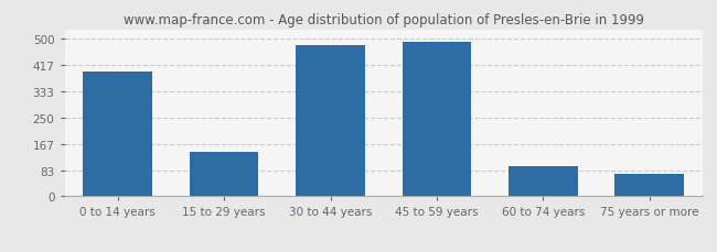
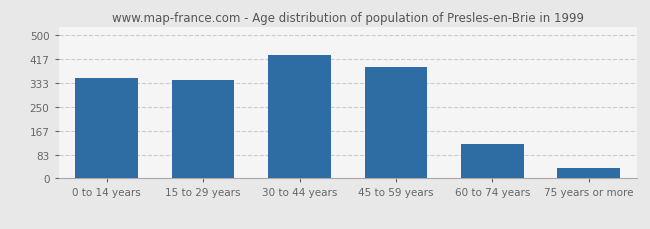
0 to 14 years: 395 -> 352
15 to 29 years: 140 -> 345
30 to 44 years: 480 -> 432
45 to 59 years: 490 -> 390
60 to 74 years: 95 -> 120
75 years or more: 70 -> 38
